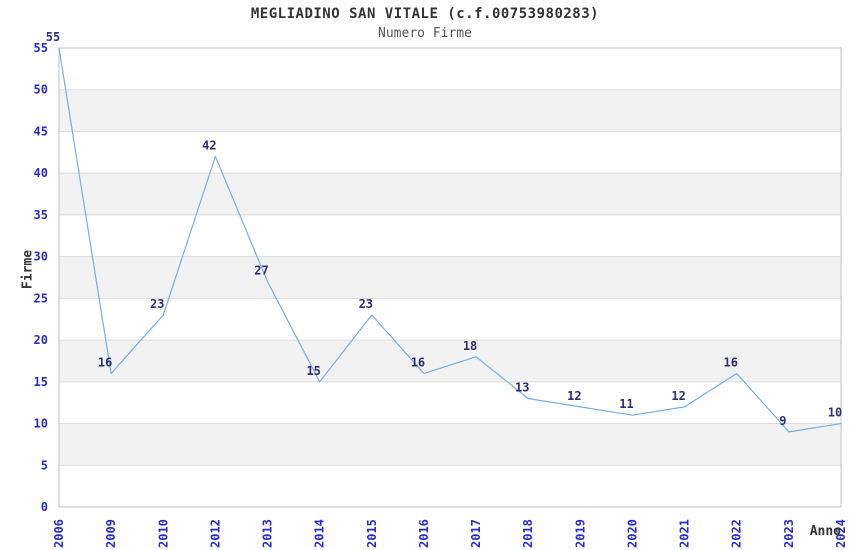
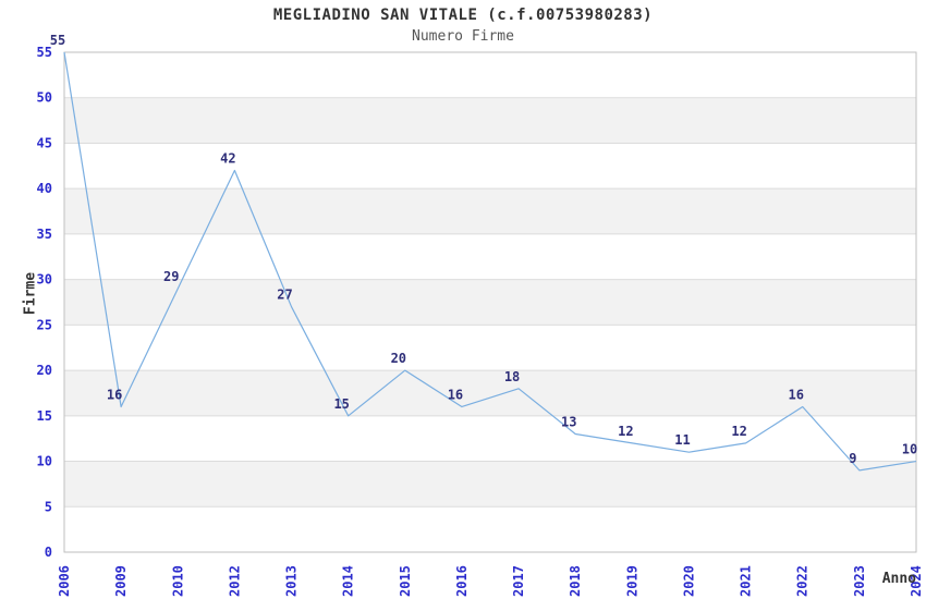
2010: 23 -> 29
2015: 23 -> 20
